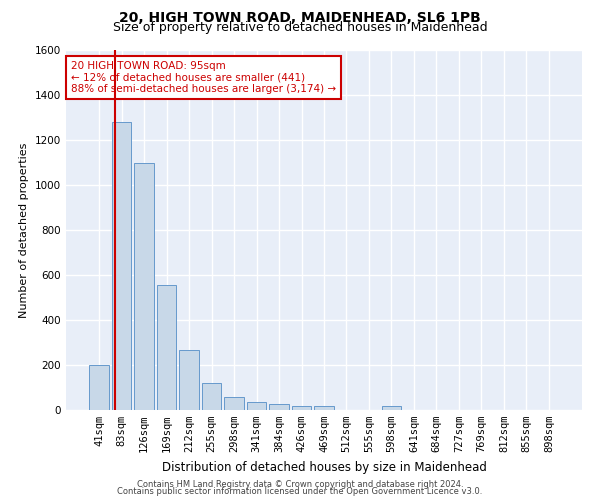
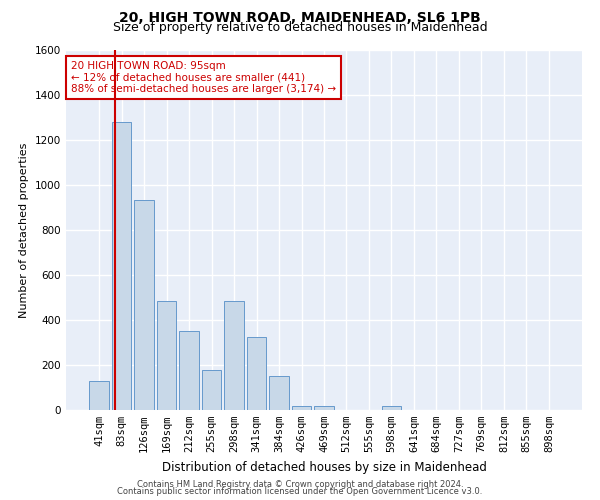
41sqm: 200 -> 130
126sqm: 1100 -> 935
169sqm: 555 -> 485
212sqm: 265 -> 350
255sqm: 120 -> 180
298sqm: 60 -> 485
341sqm: 35 -> 325
384sqm: 25 -> 150
